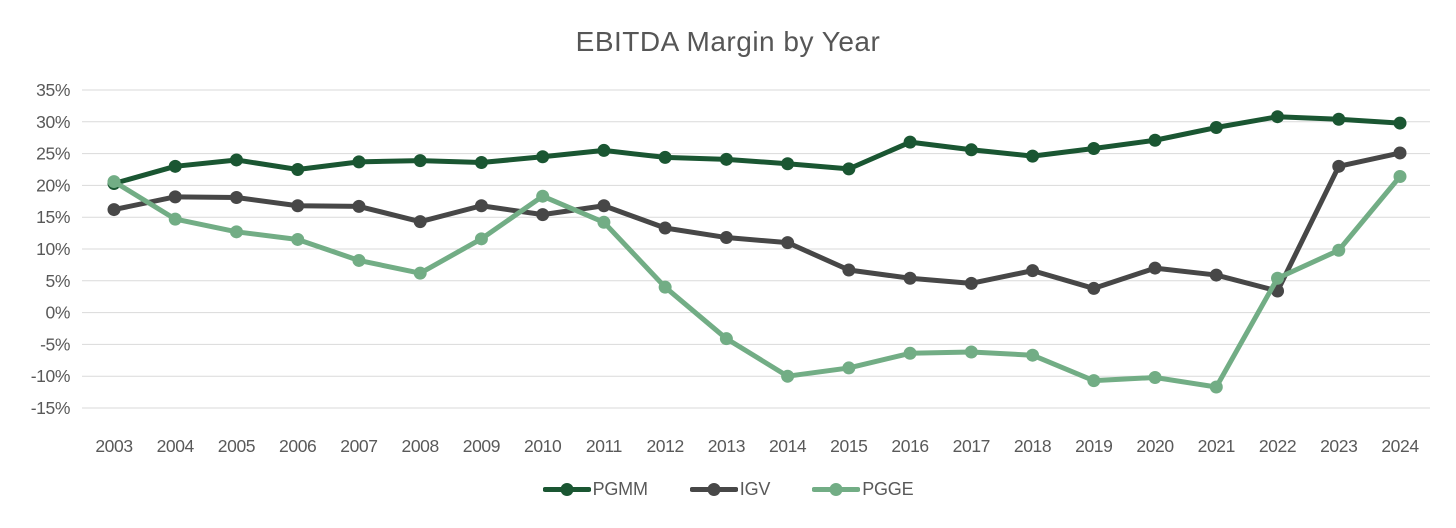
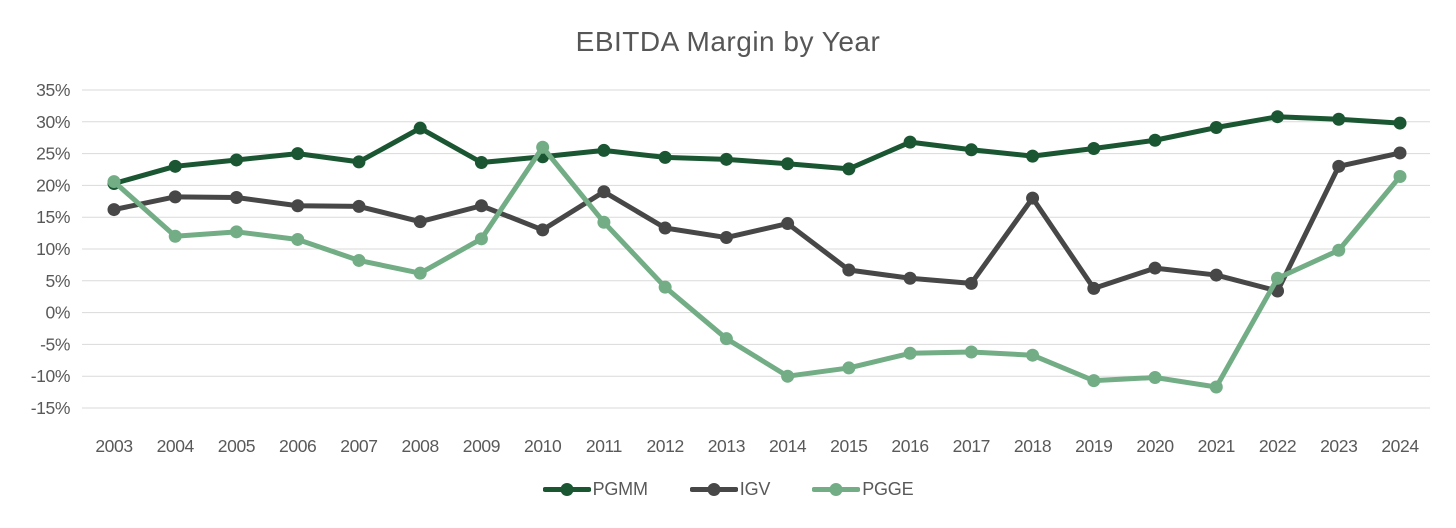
PGGE/2004: 15% -> 12%
PGMM/2006: 22% -> 25%
PGMM/2008: 24% -> 29%
IGV/2010: 15% -> 13%
PGGE/2010: 18% -> 26%
IGV/2011: 17% -> 19%
IGV/2014: 11% -> 14%
IGV/2018: 7% -> 18%
